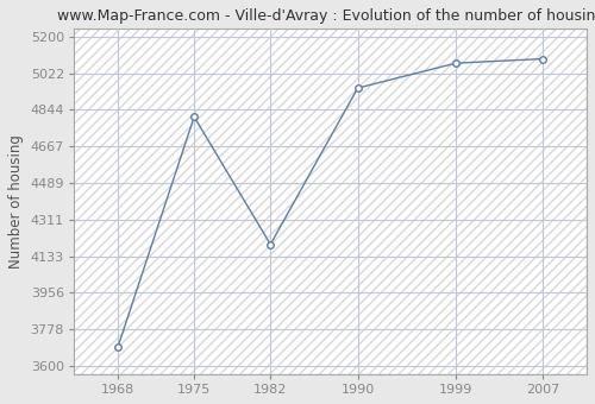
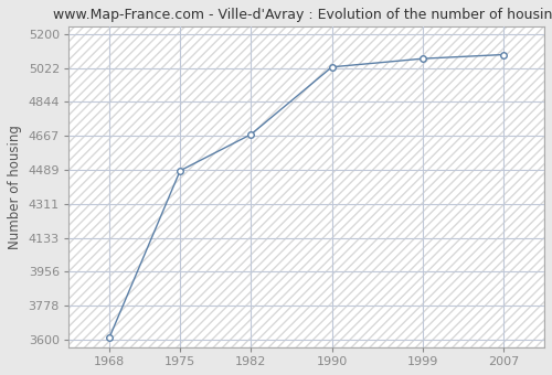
1968: 3690 -> 3610
1975: 4810 -> 4480
1982: 4190 -> 4670
1990: 4950 -> 5030
